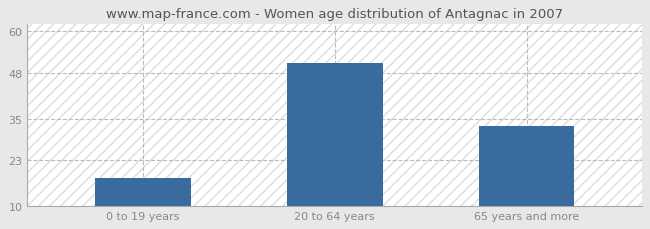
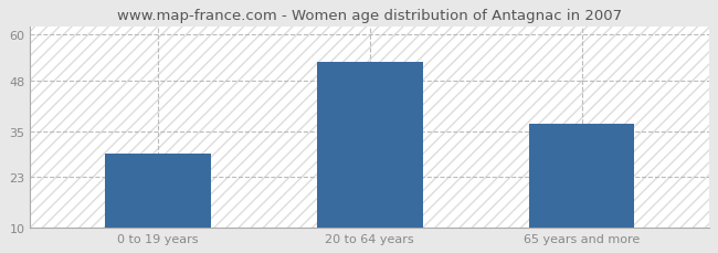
0 to 19 years: 18 -> 29
20 to 64 years: 51 -> 53
65 years and more: 33 -> 37
